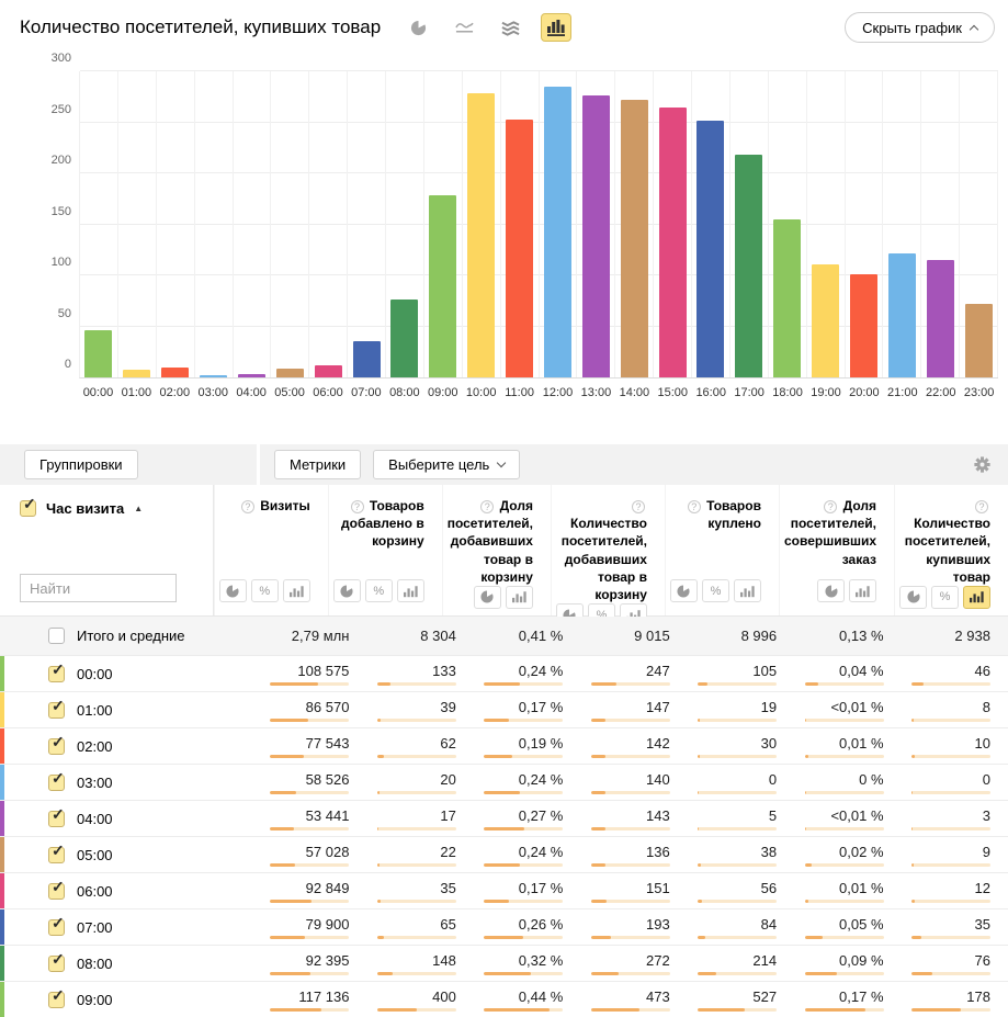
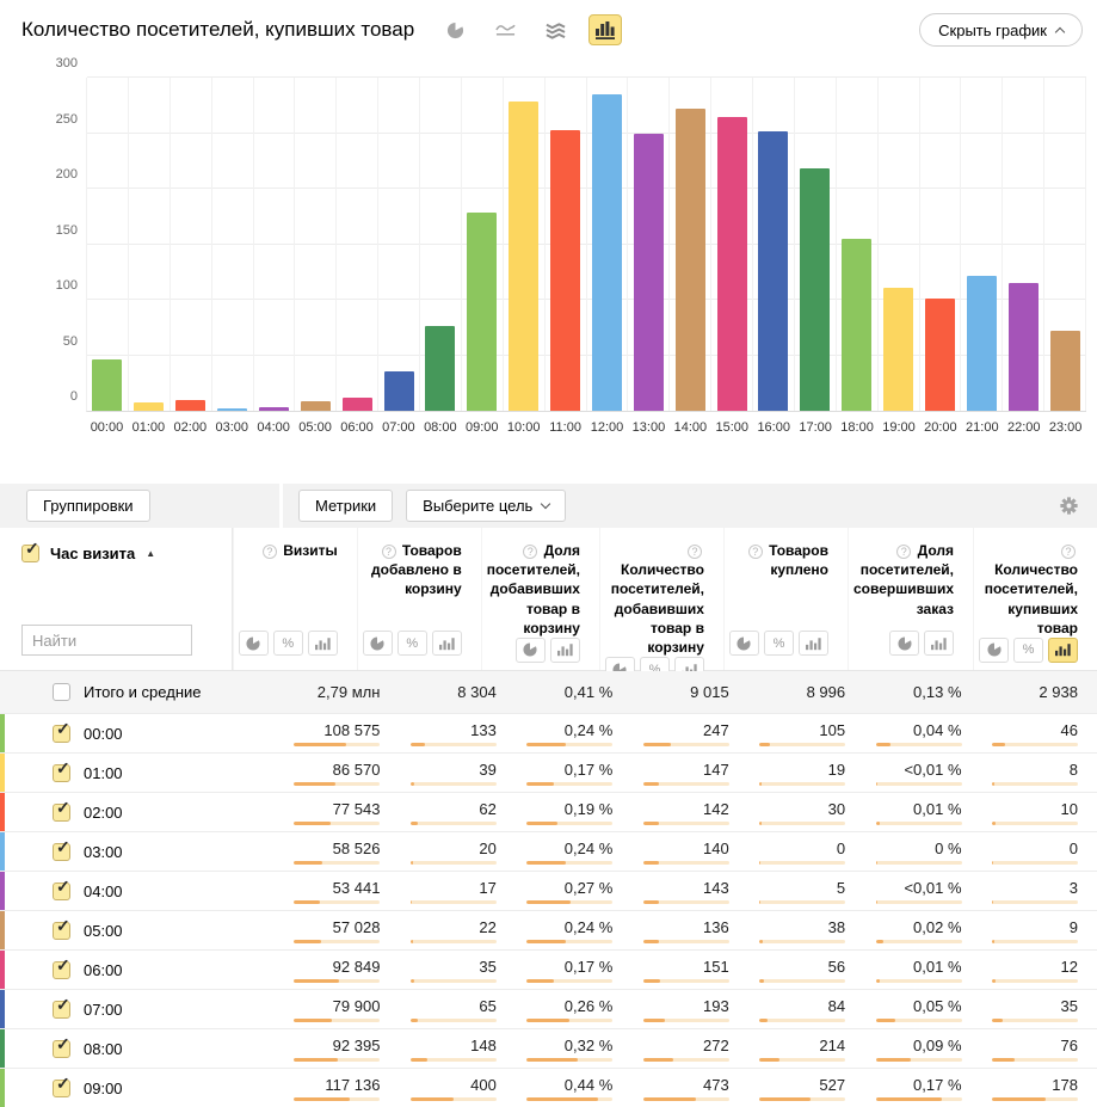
13:00: 280 -> 250
